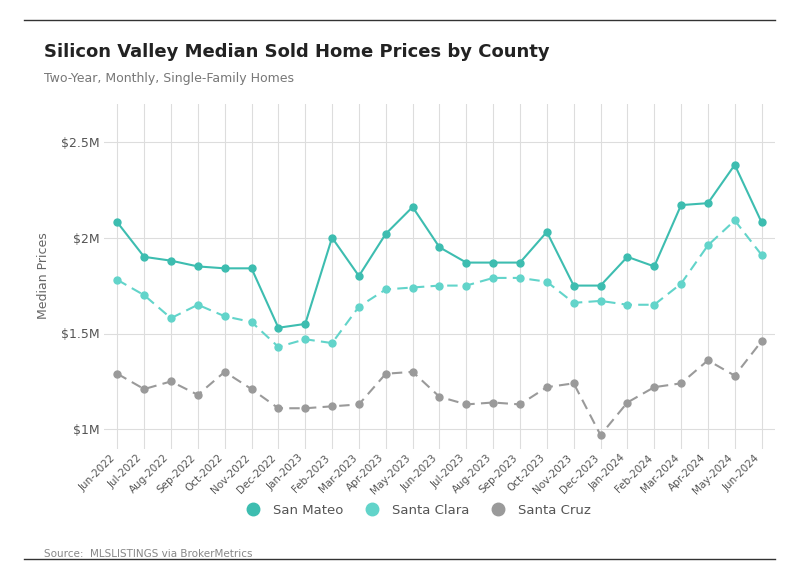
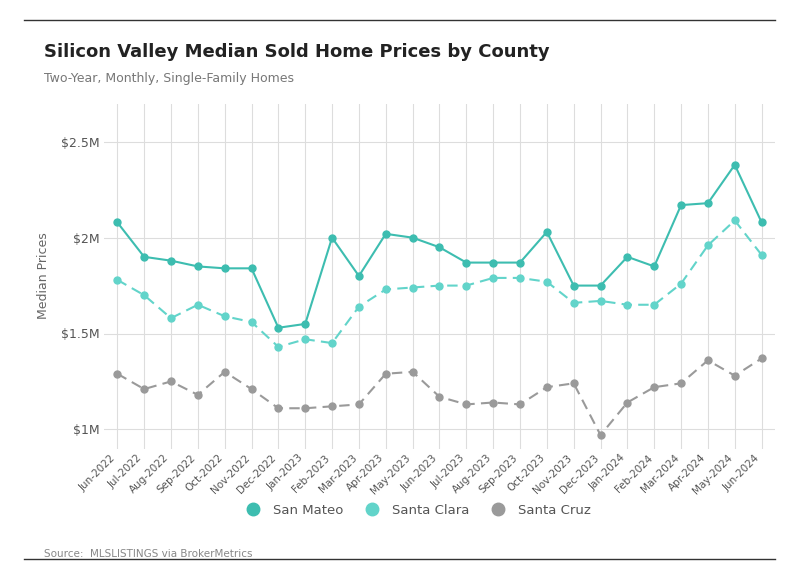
San Mateo/May-2023: $2.16M -> $2.00M
Santa Cruz/Jun-2024: $1.46M -> $1.37M
